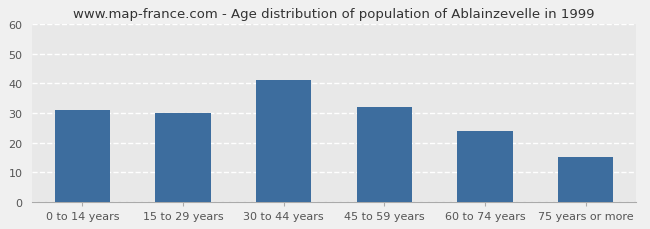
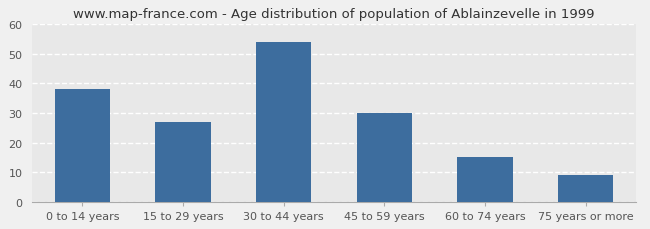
0 to 14 years: 31 -> 38
15 to 29 years: 30 -> 27
30 to 44 years: 41 -> 54
45 to 59 years: 32 -> 30
60 to 74 years: 24 -> 15
75 years or more: 15 -> 9
